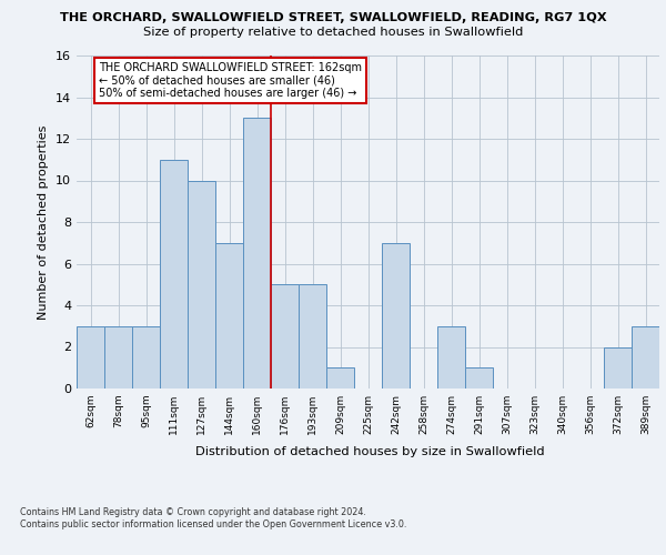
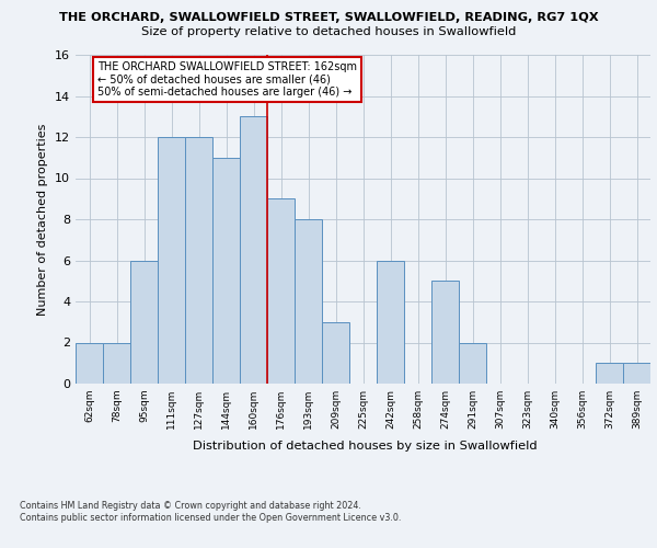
62sqm: 3 -> 2
78sqm: 3 -> 2
95sqm: 3 -> 6
111sqm: 11 -> 12
127sqm: 10 -> 12
144sqm: 7 -> 11
176sqm: 5 -> 9
193sqm: 5 -> 8
209sqm: 1 -> 3
242sqm: 7 -> 6
274sqm: 3 -> 5
291sqm: 1 -> 2
372sqm: 2 -> 1
389sqm: 3 -> 1
